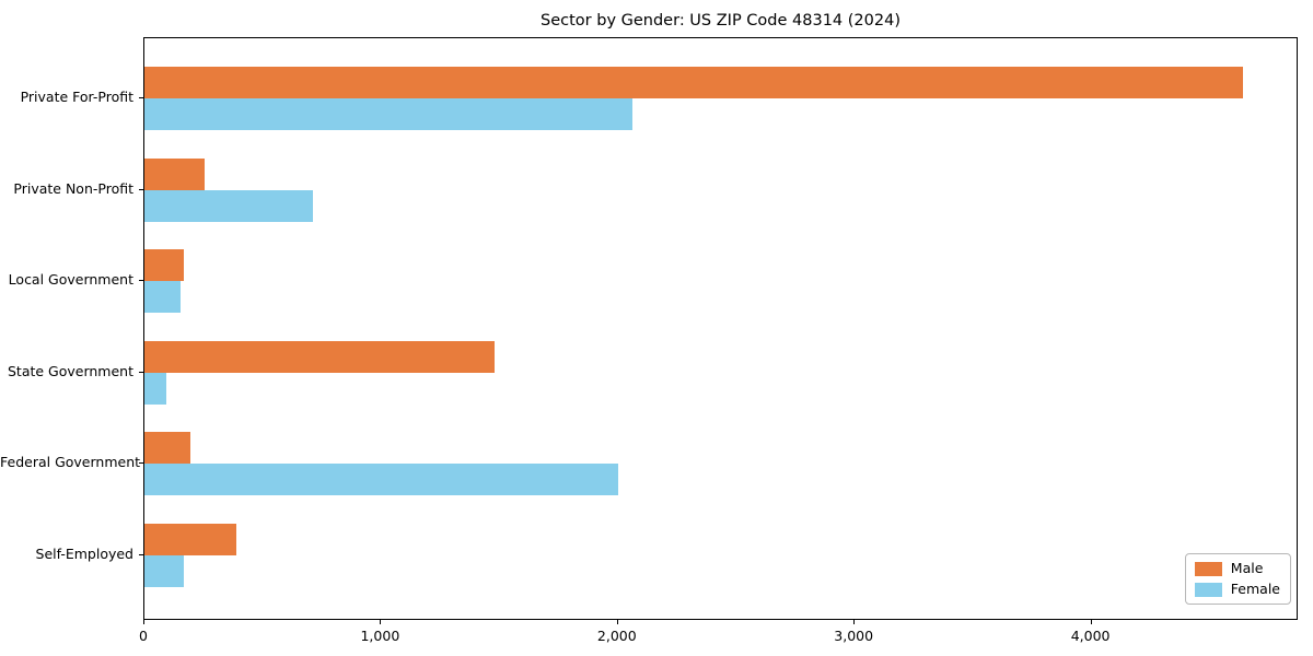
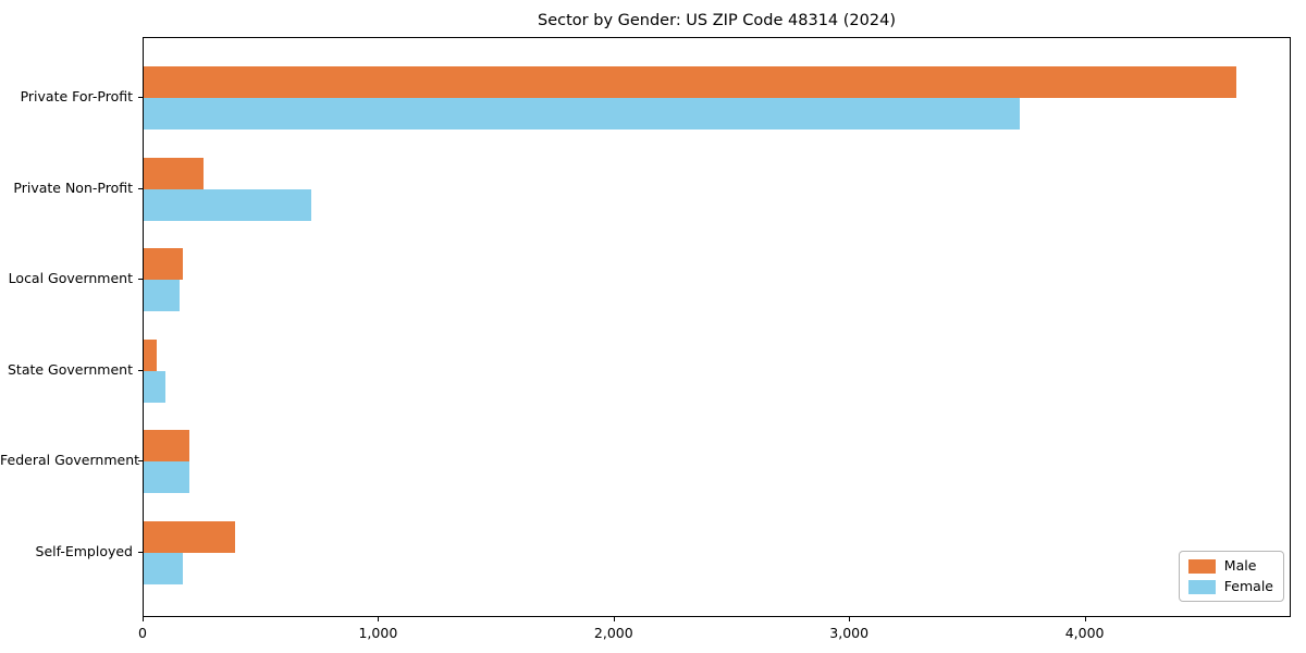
Female/Private For-Profit: 2060 -> 3720
Male/State Government: 1480 -> 60
Female/Federal Government: 2000 -> 200
